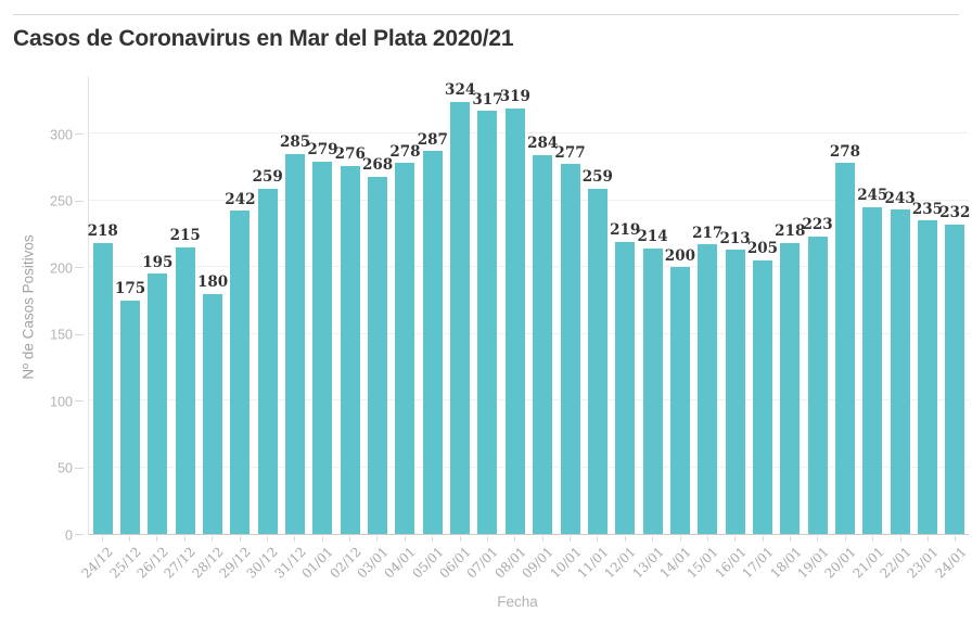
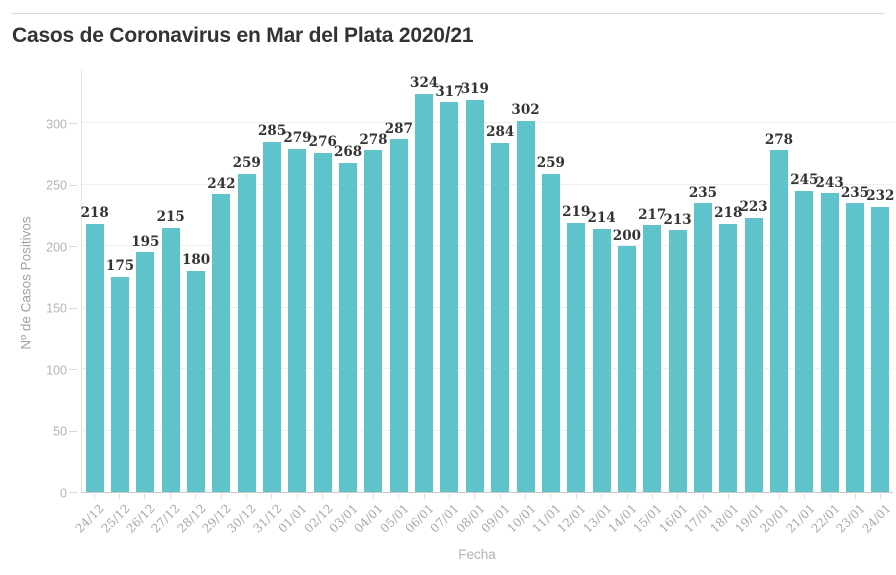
10/01: 277 -> 302
17/01: 205 -> 235
